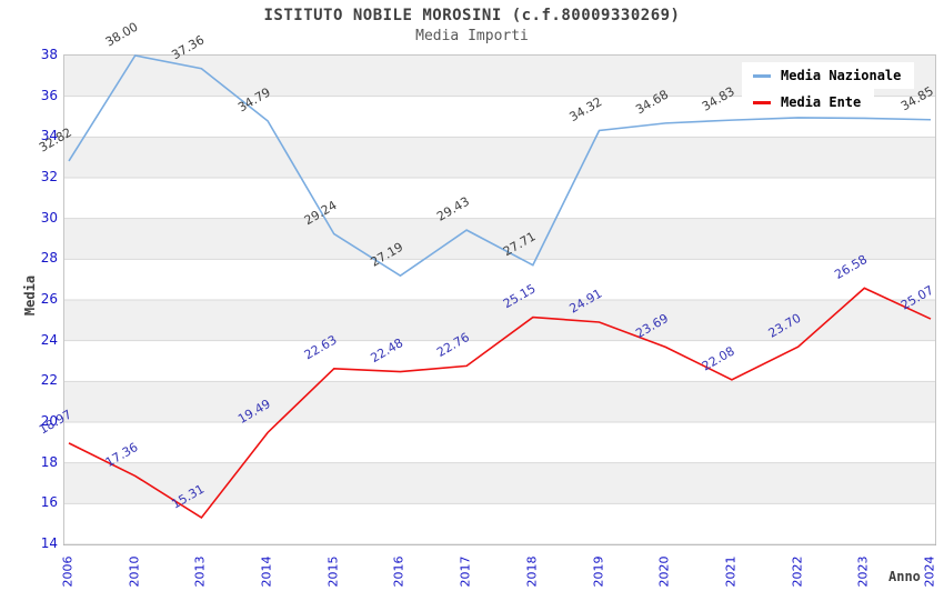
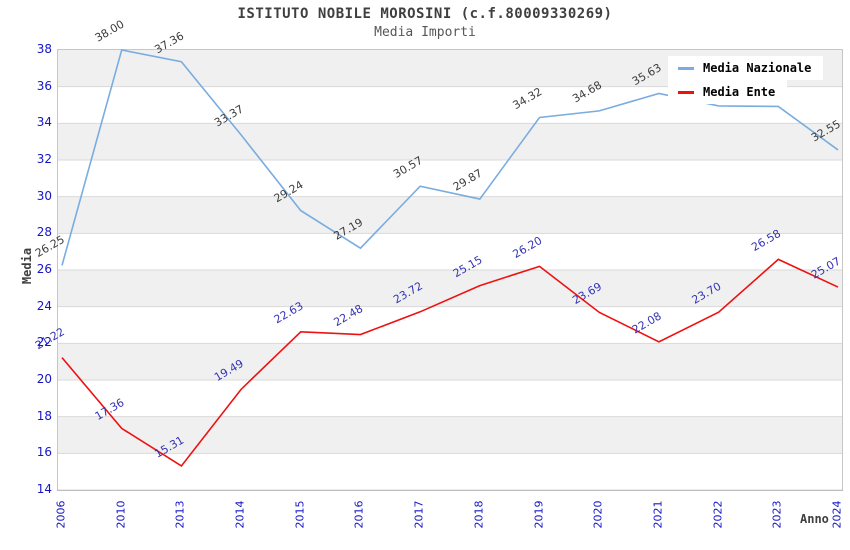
Media Nazionale/2006: 32.82 -> 26.25
Media Ente/2006: 18.97 -> 21.22
Media Nazionale/2014: 34.79 -> 33.37
Media Nazionale/2017: 29.43 -> 30.57
Media Ente/2017: 22.76 -> 23.72
Media Nazionale/2018: 27.71 -> 29.87
Media Ente/2019: 24.91 -> 26.20
Media Nazionale/2021: 34.83 -> 35.63
Media Nazionale/2024: 34.85 -> 32.55
